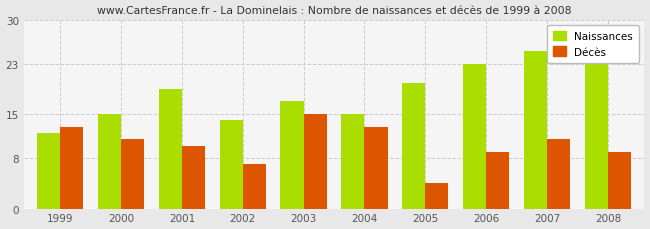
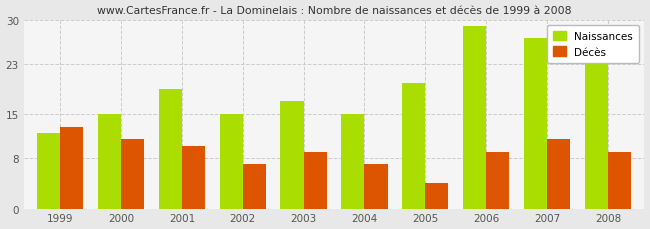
Naissances/2002: 14 -> 15
Décès/2003: 15 -> 9
Décès/2004: 13 -> 7
Naissances/2006: 23 -> 29
Naissances/2007: 25 -> 27
